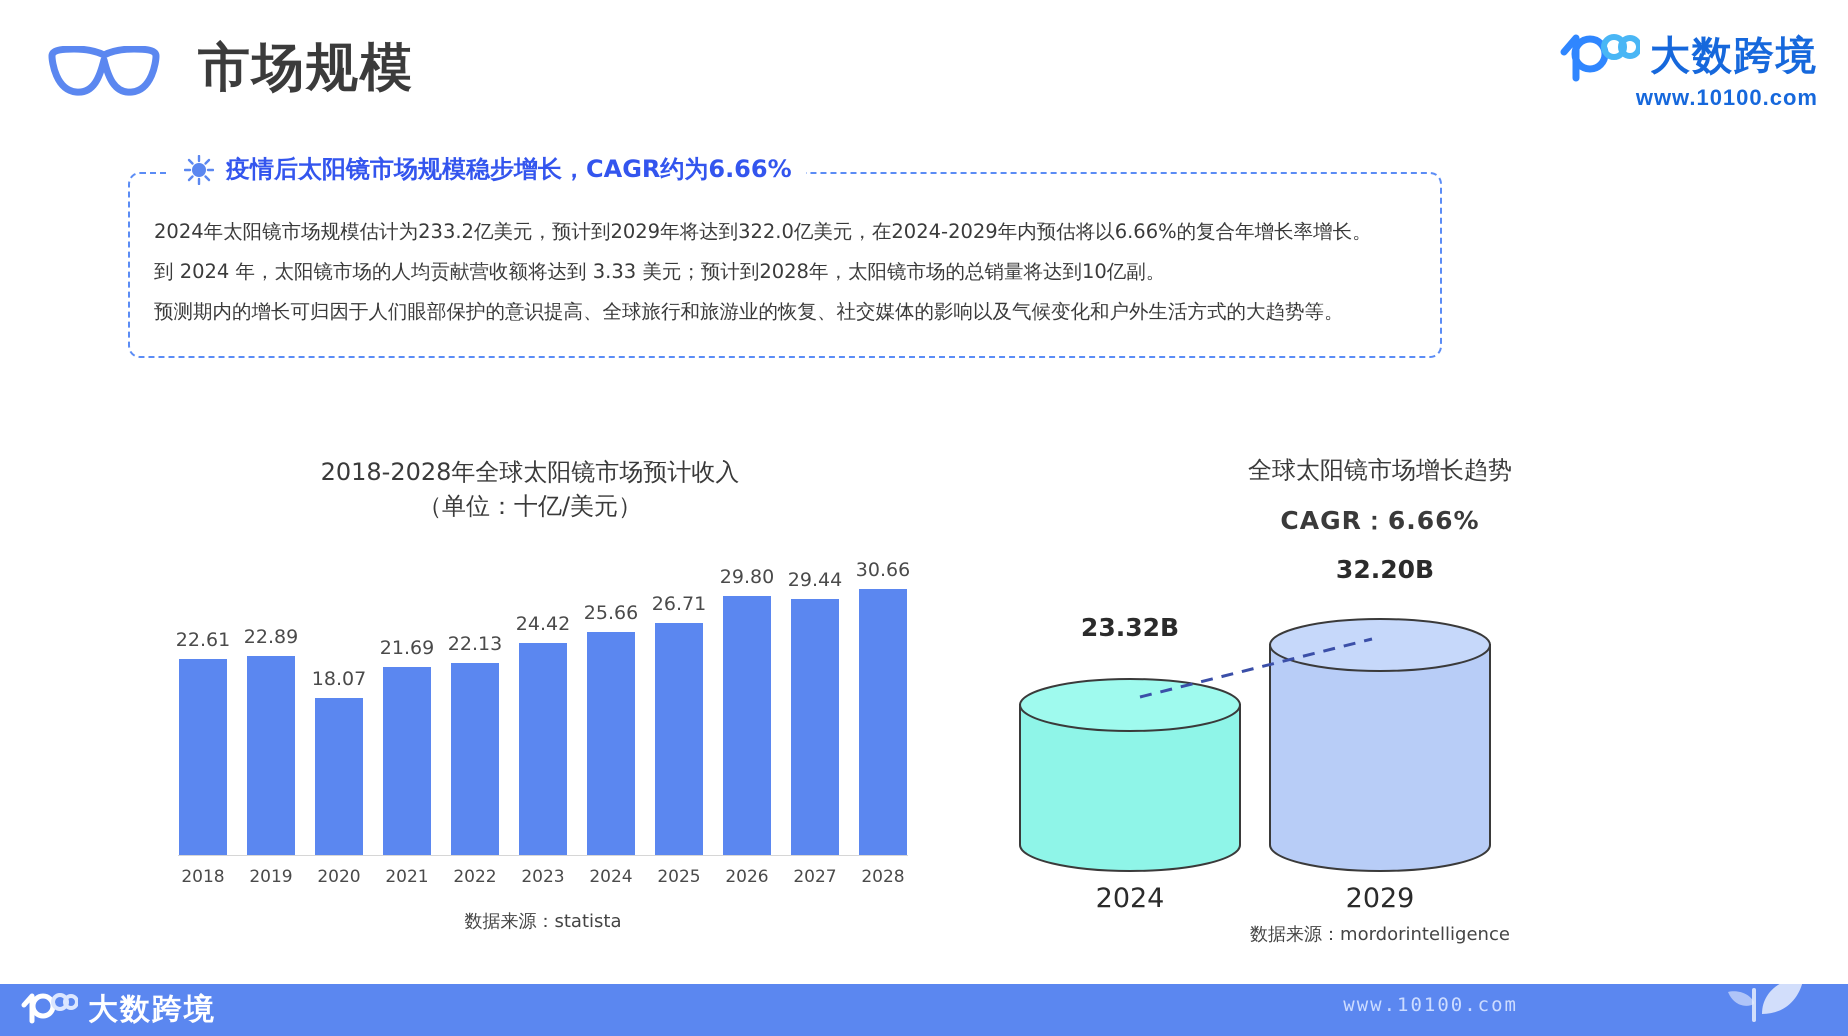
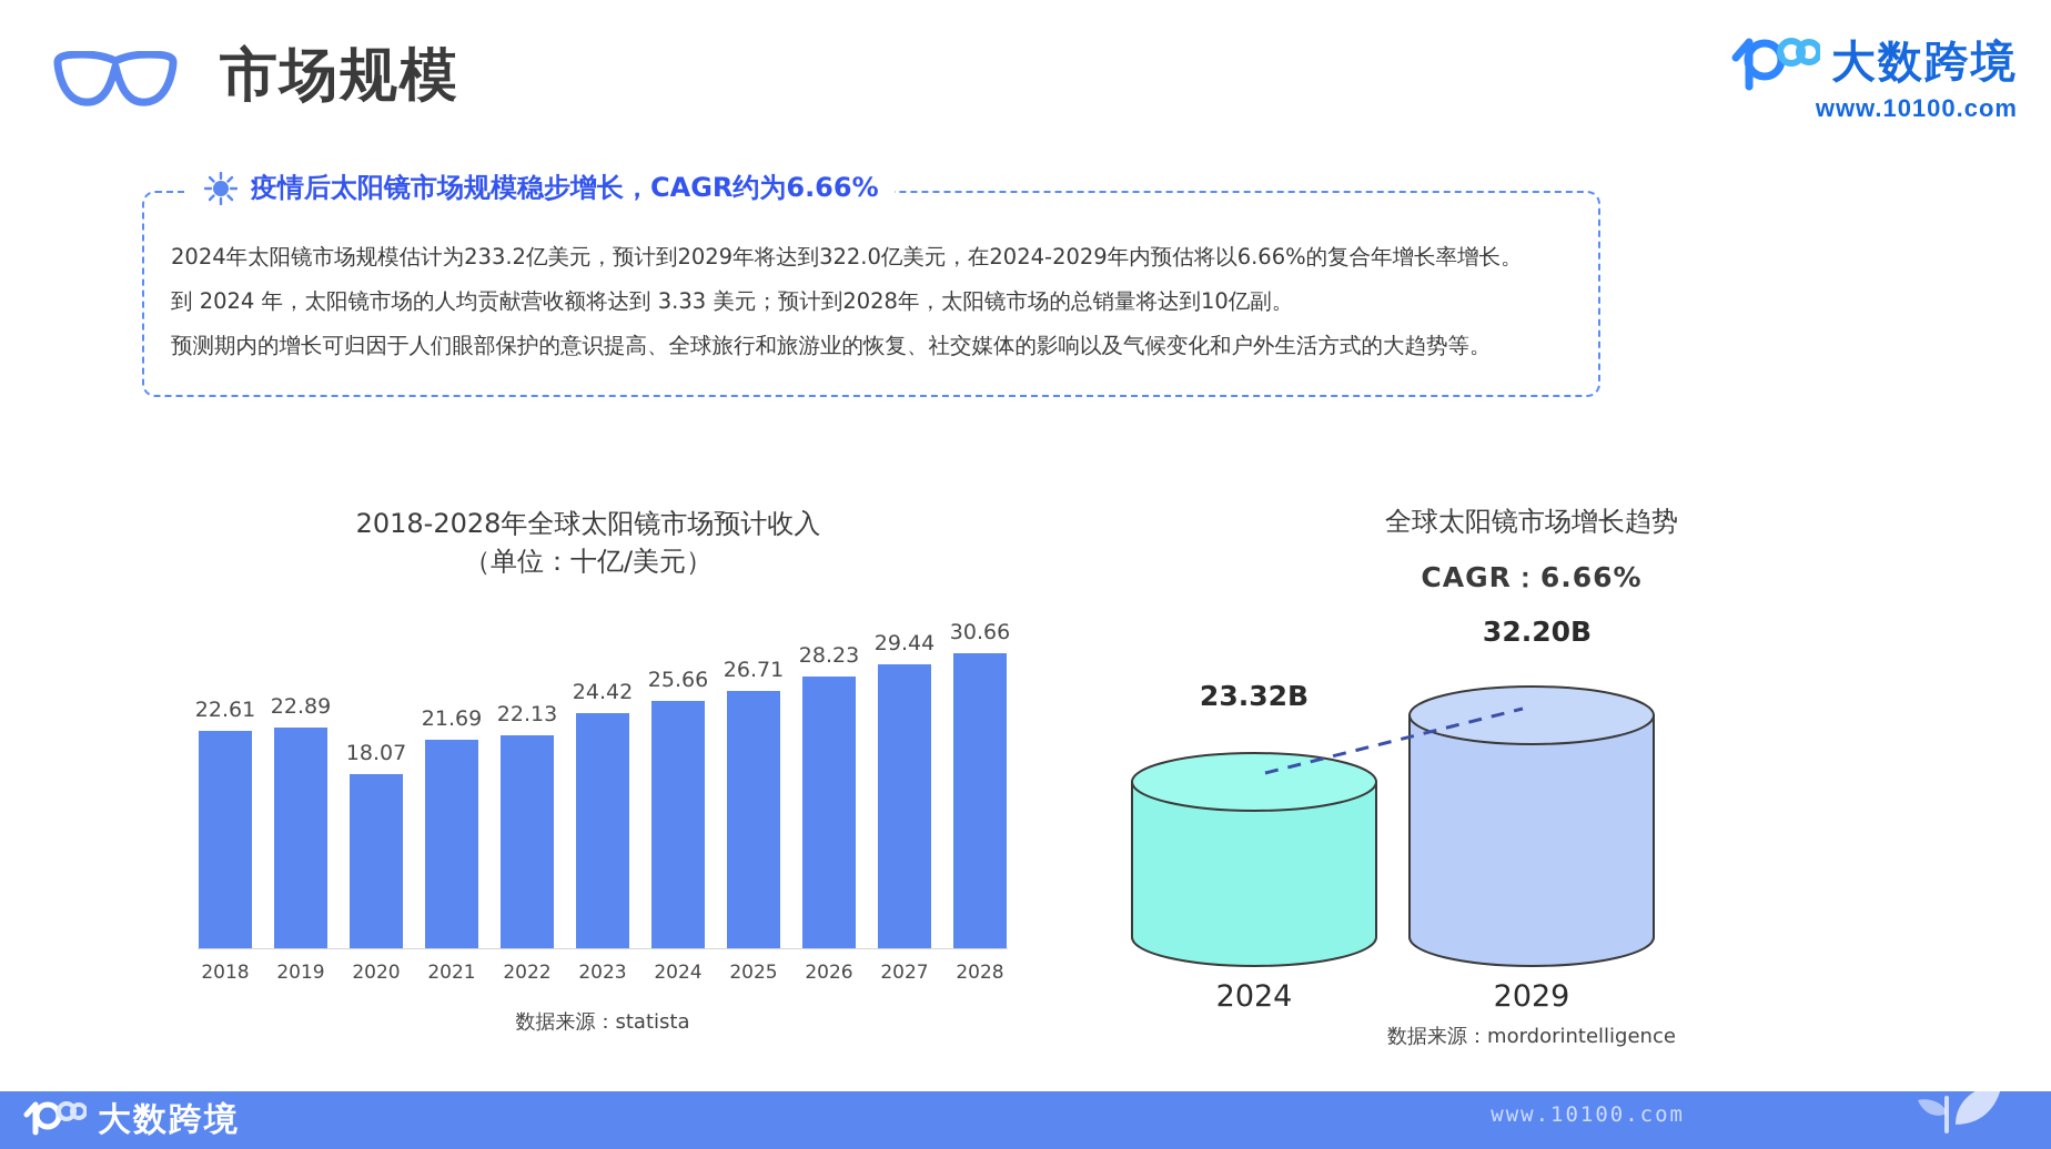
2018-2028年全球太阳镜市场预计收入/2026: 29.80 -> 28.23
